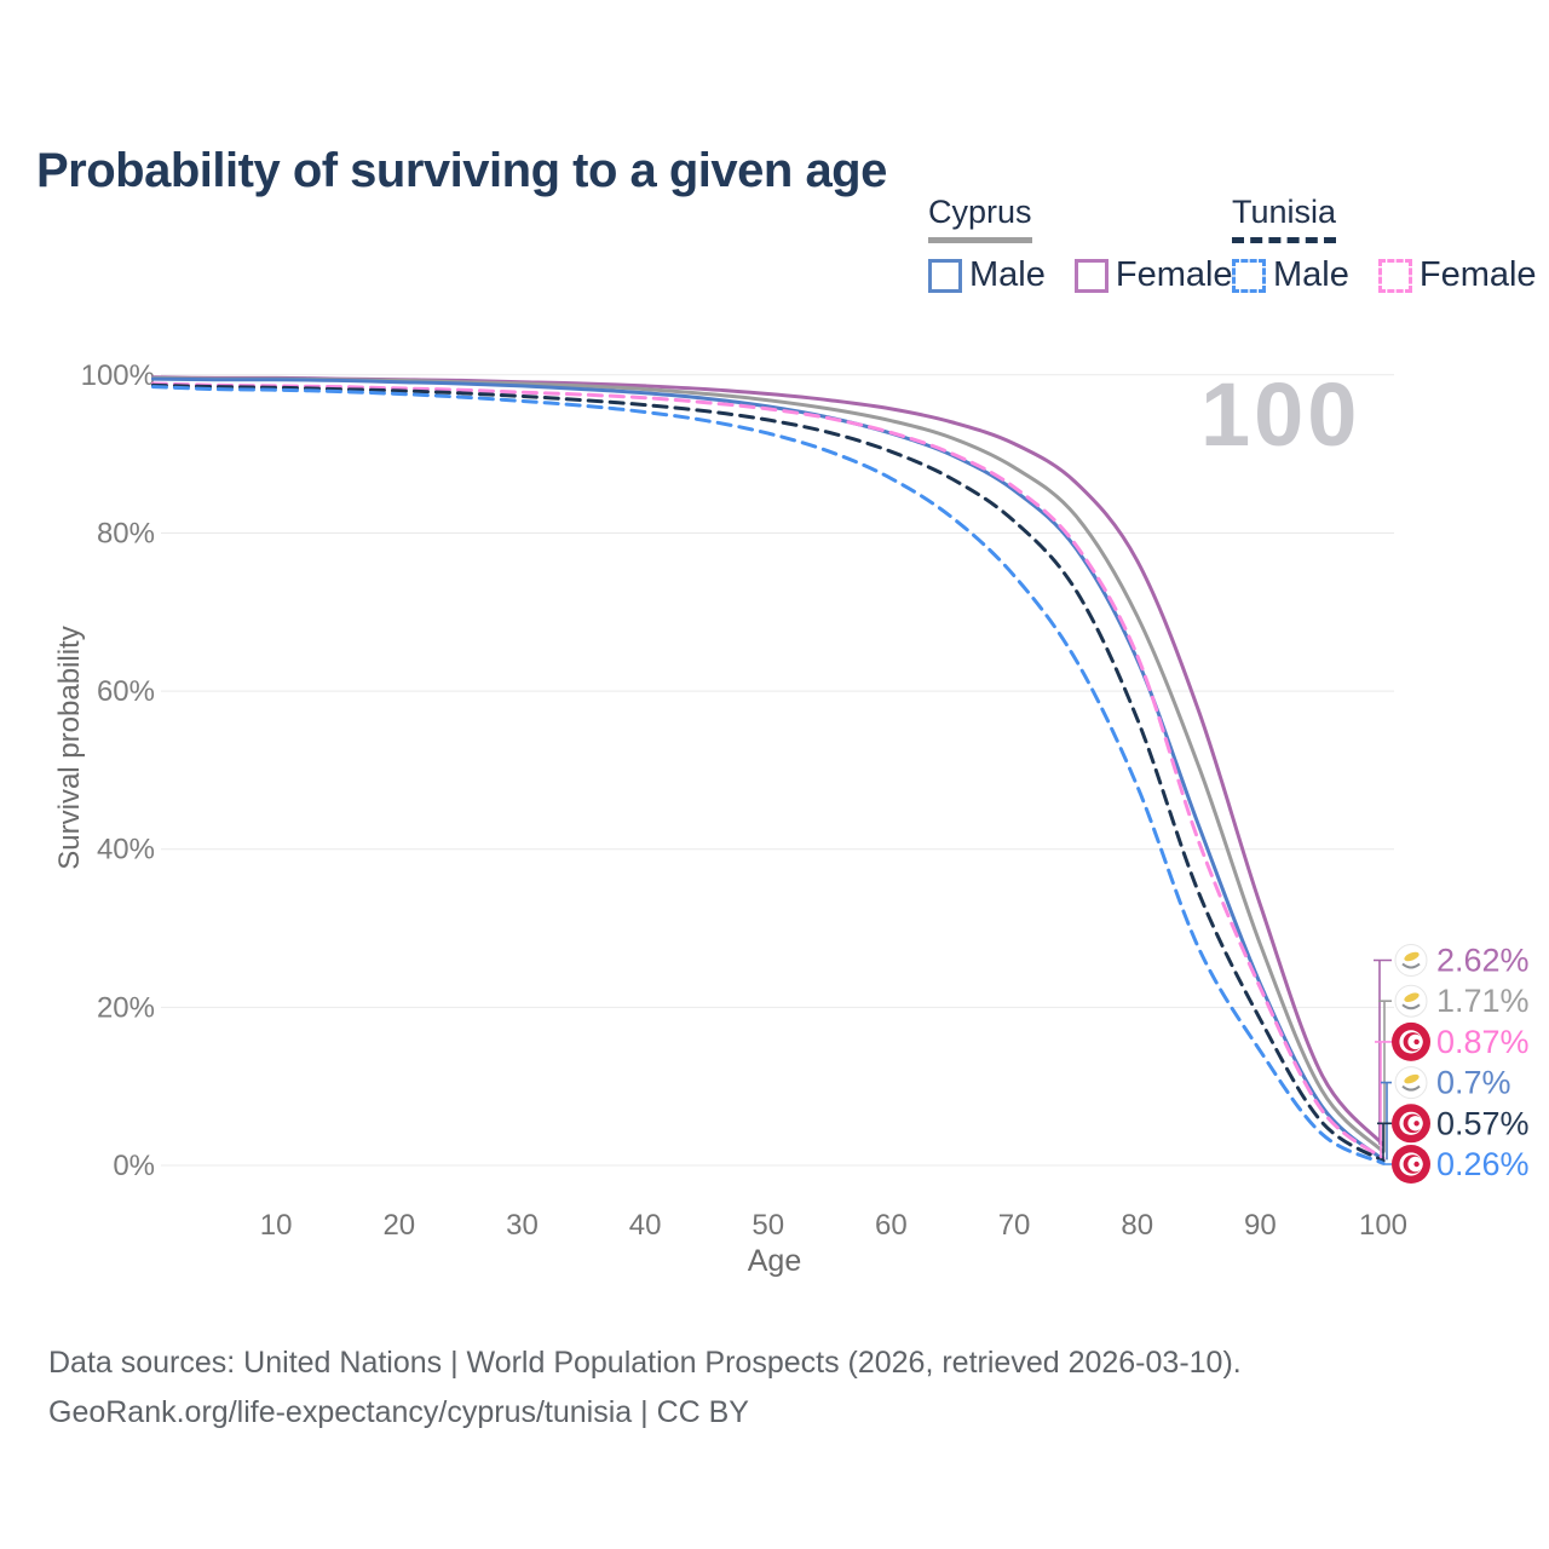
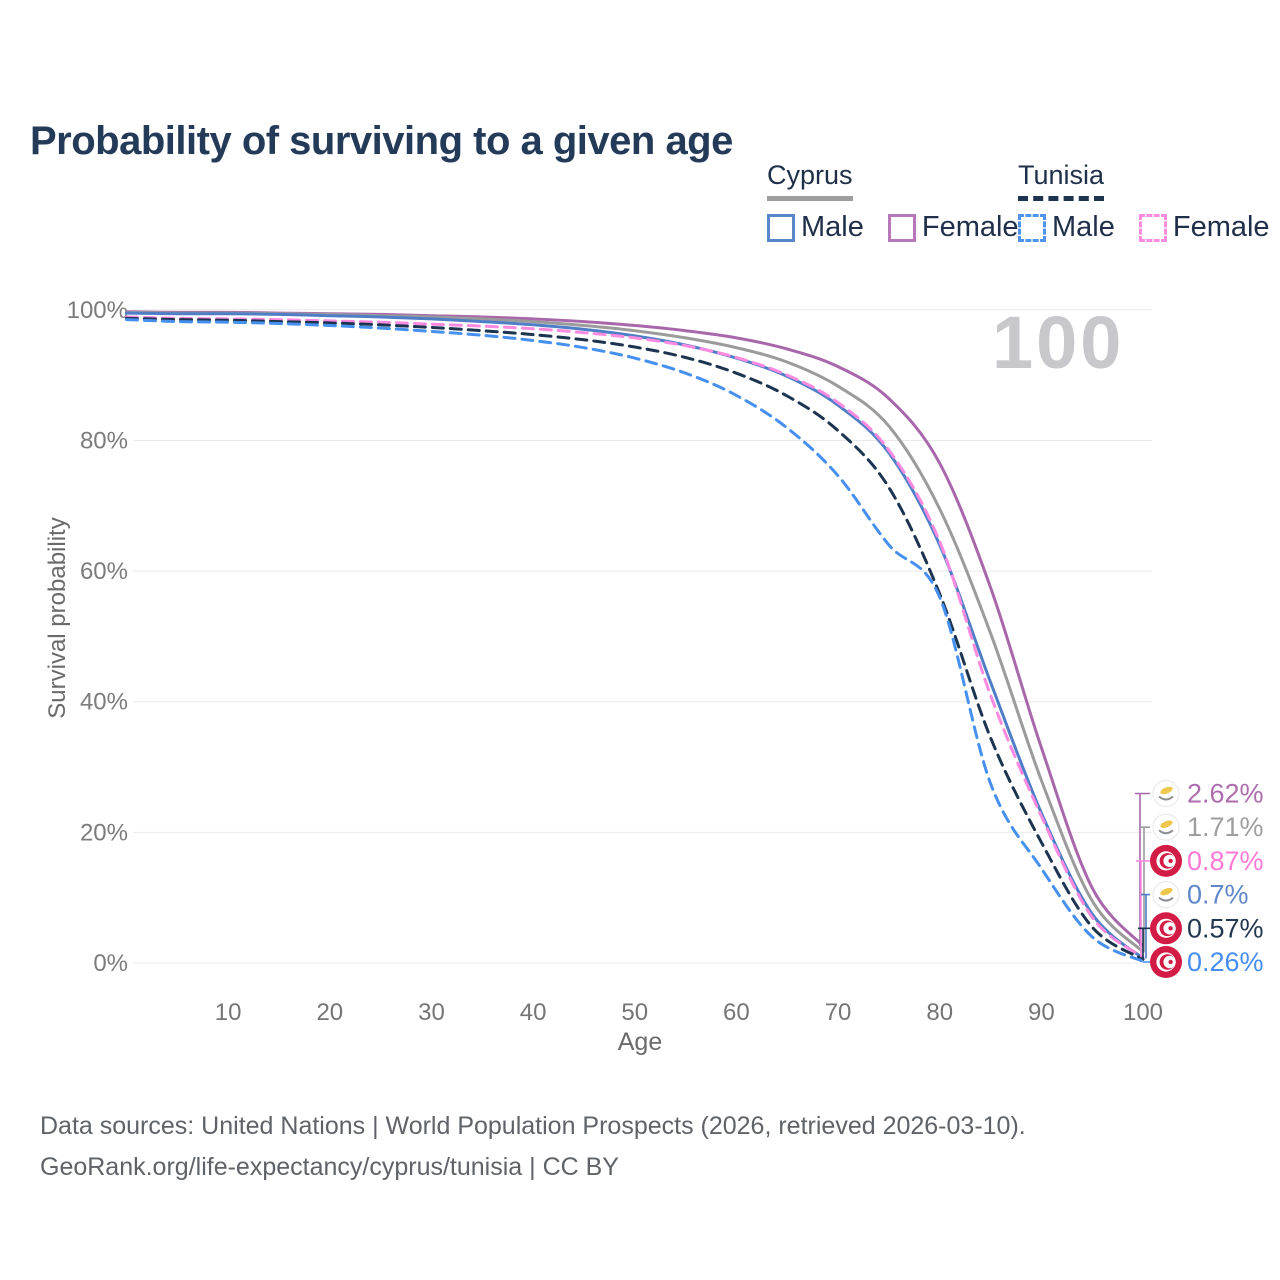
Tunisia Male/80: 48% -> 56%
